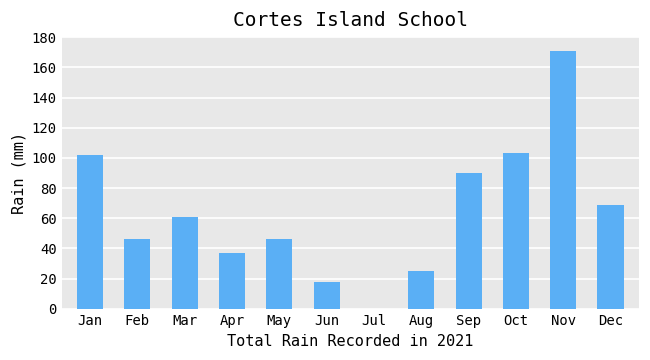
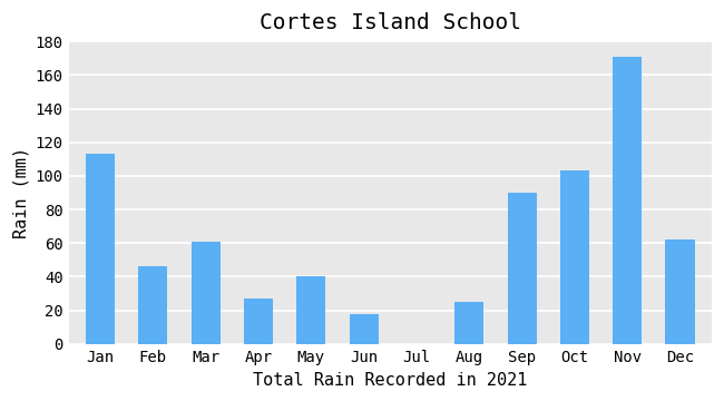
Jan: 102 -> 113
Apr: 37 -> 27
May: 46 -> 40
Dec: 69 -> 62
